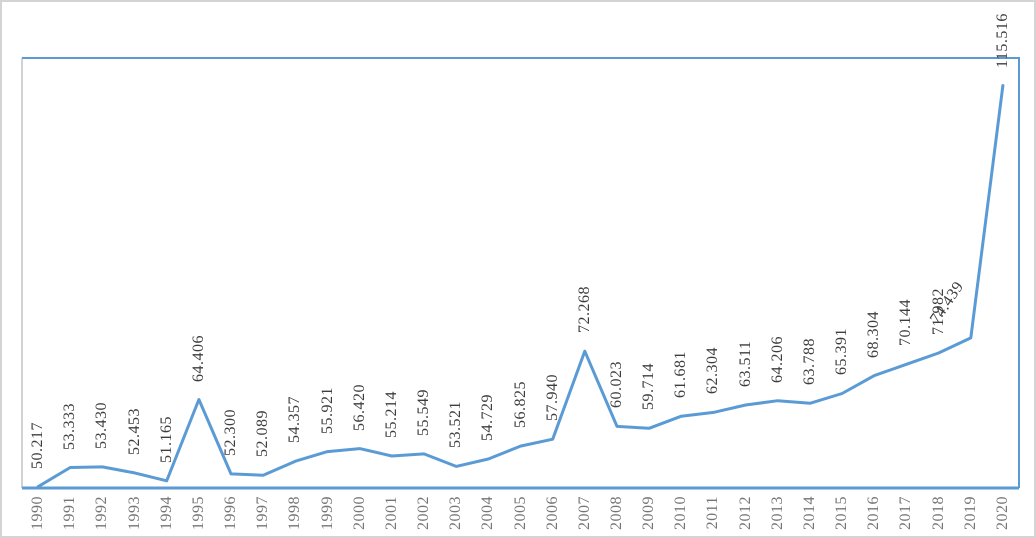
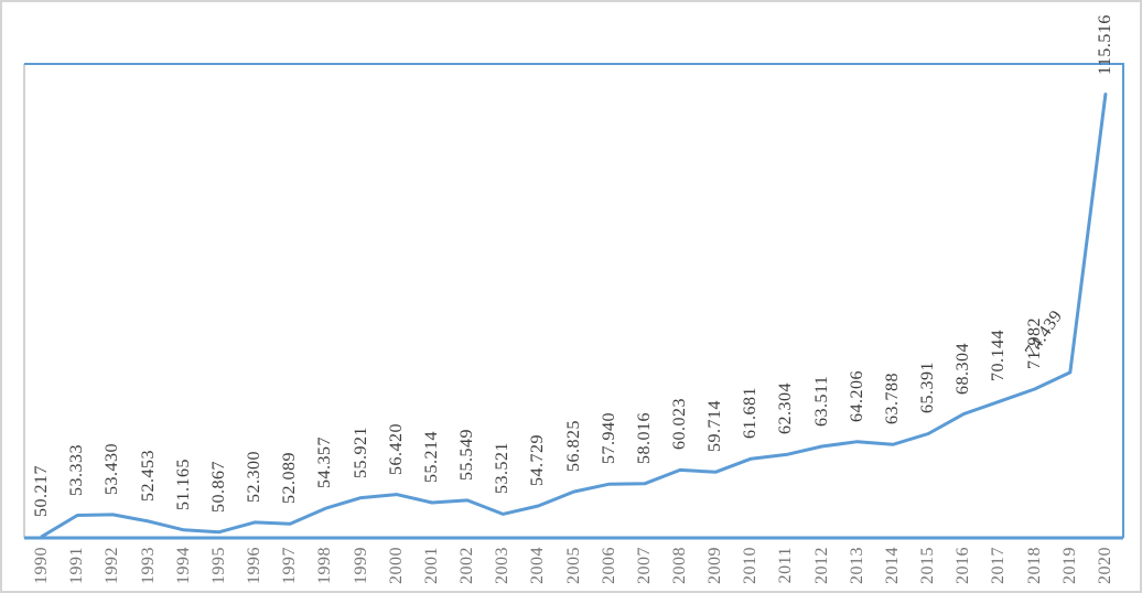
1995: 64.406 -> 50.867
2007: 72.268 -> 58.016
